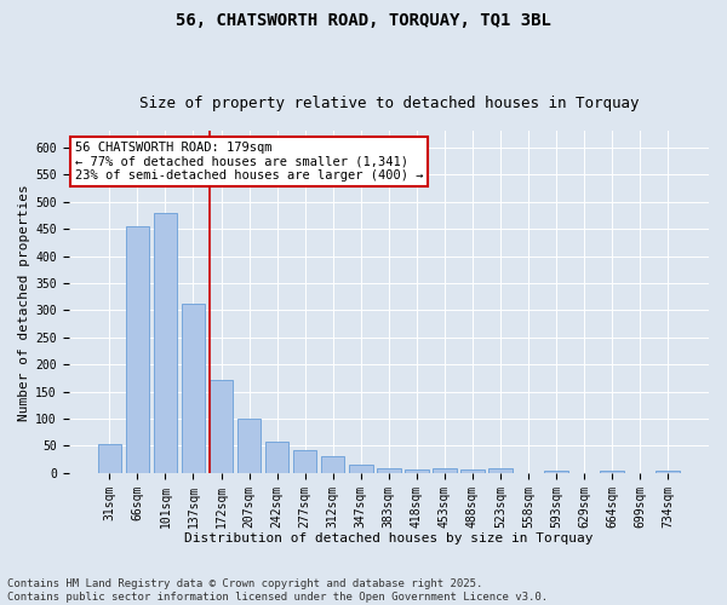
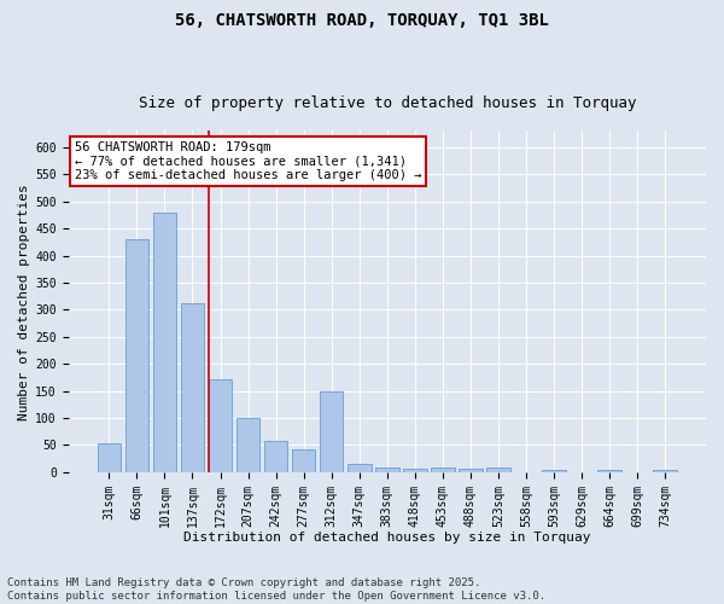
66sqm: 455 -> 430
312sqm: 31 -> 150
